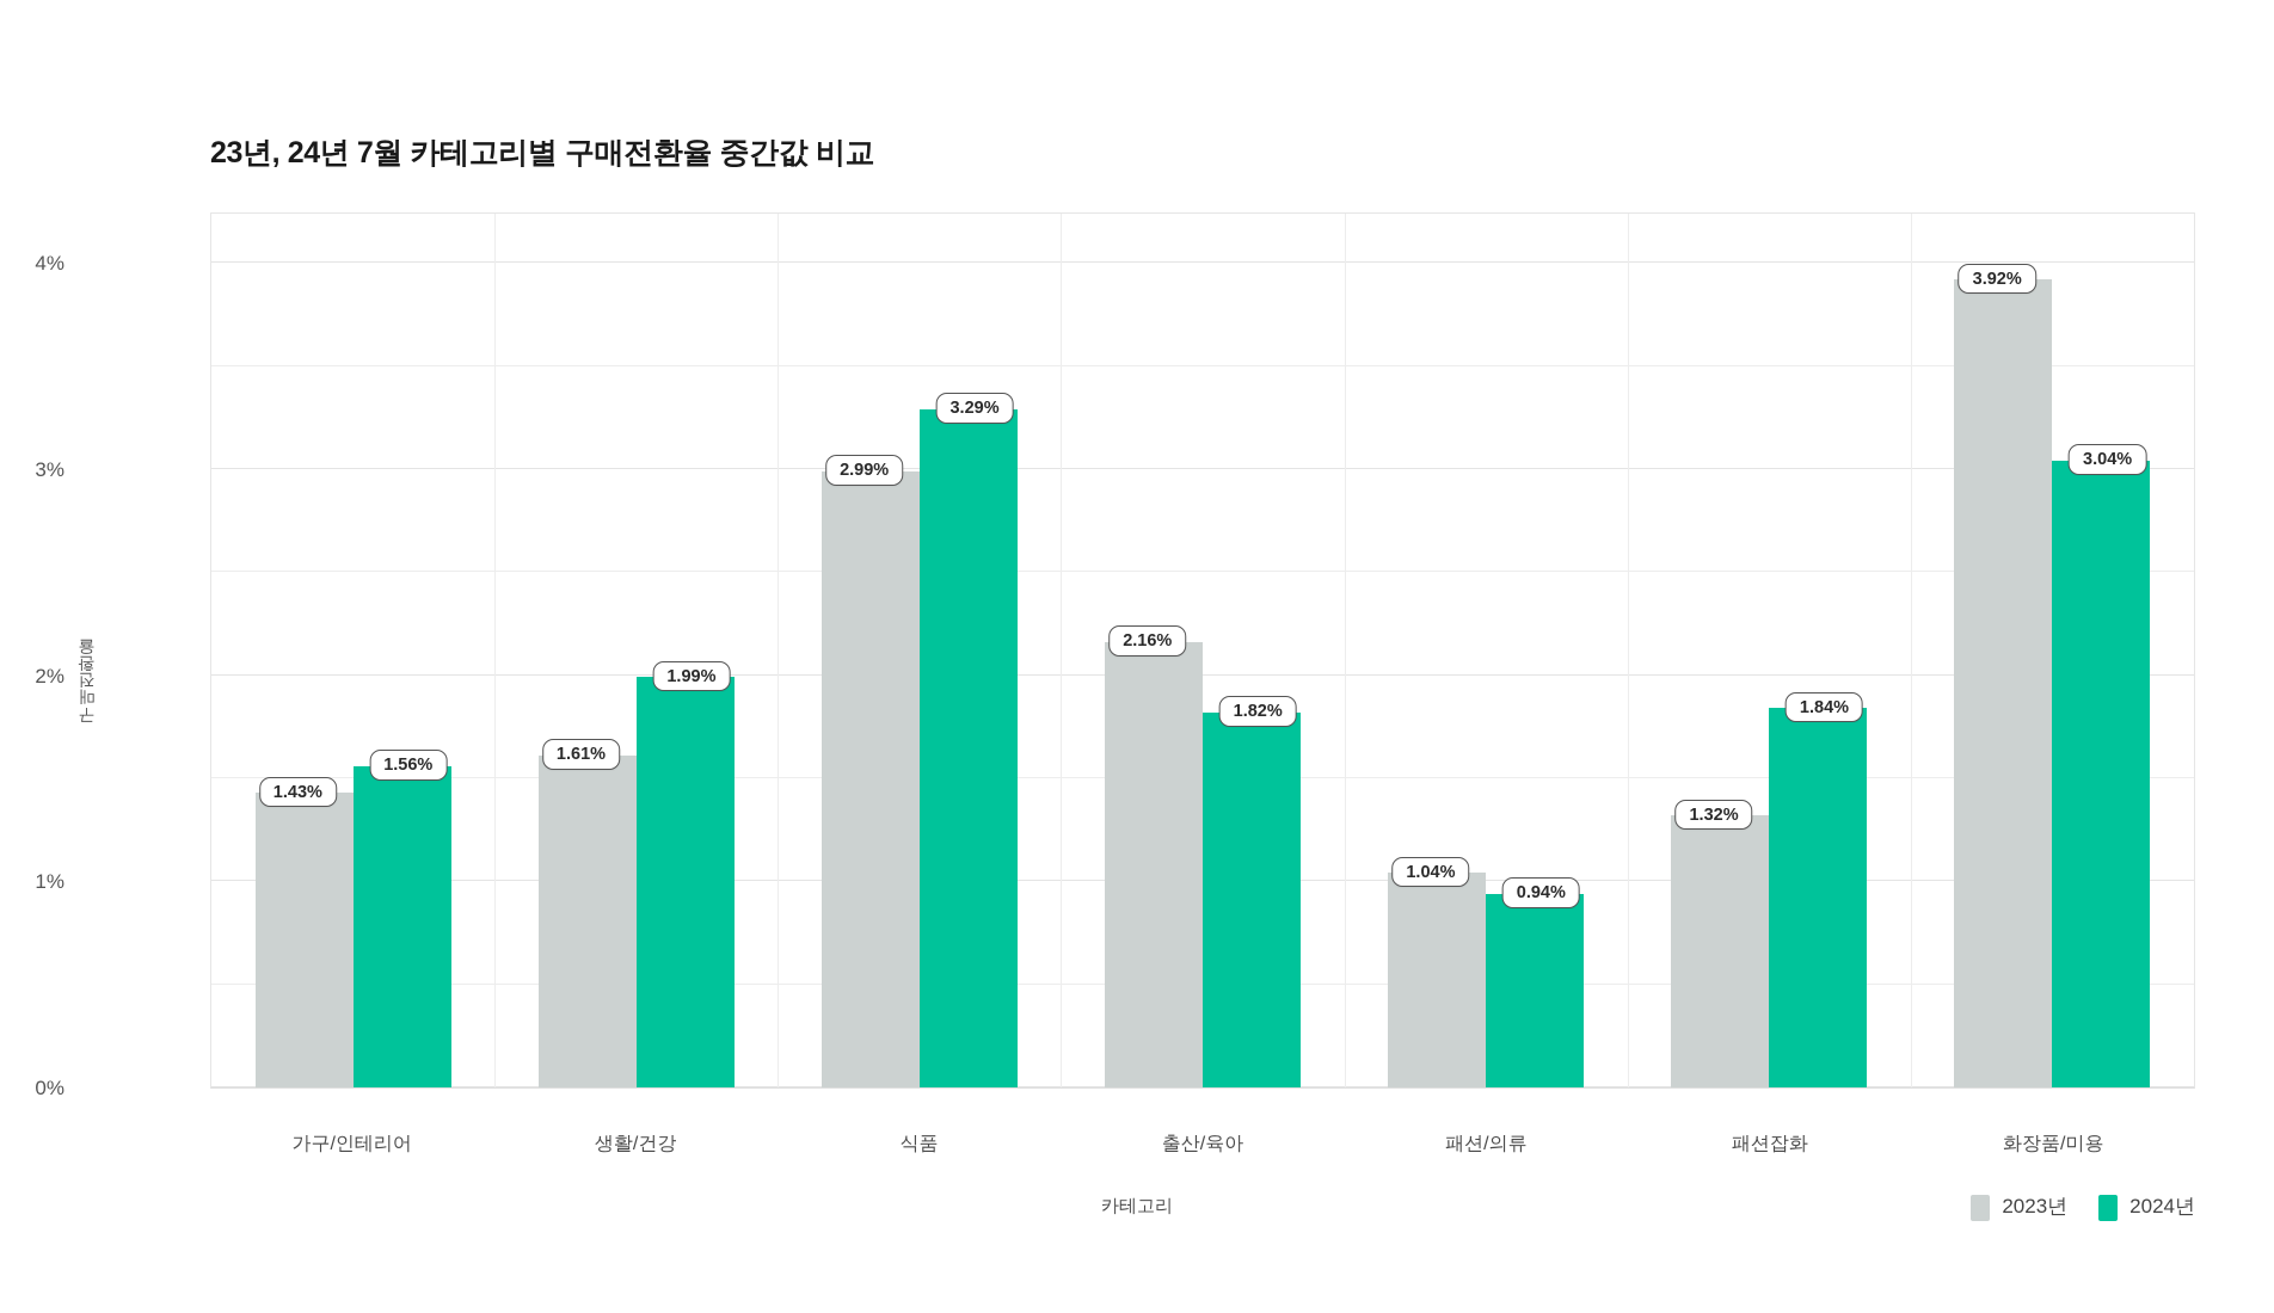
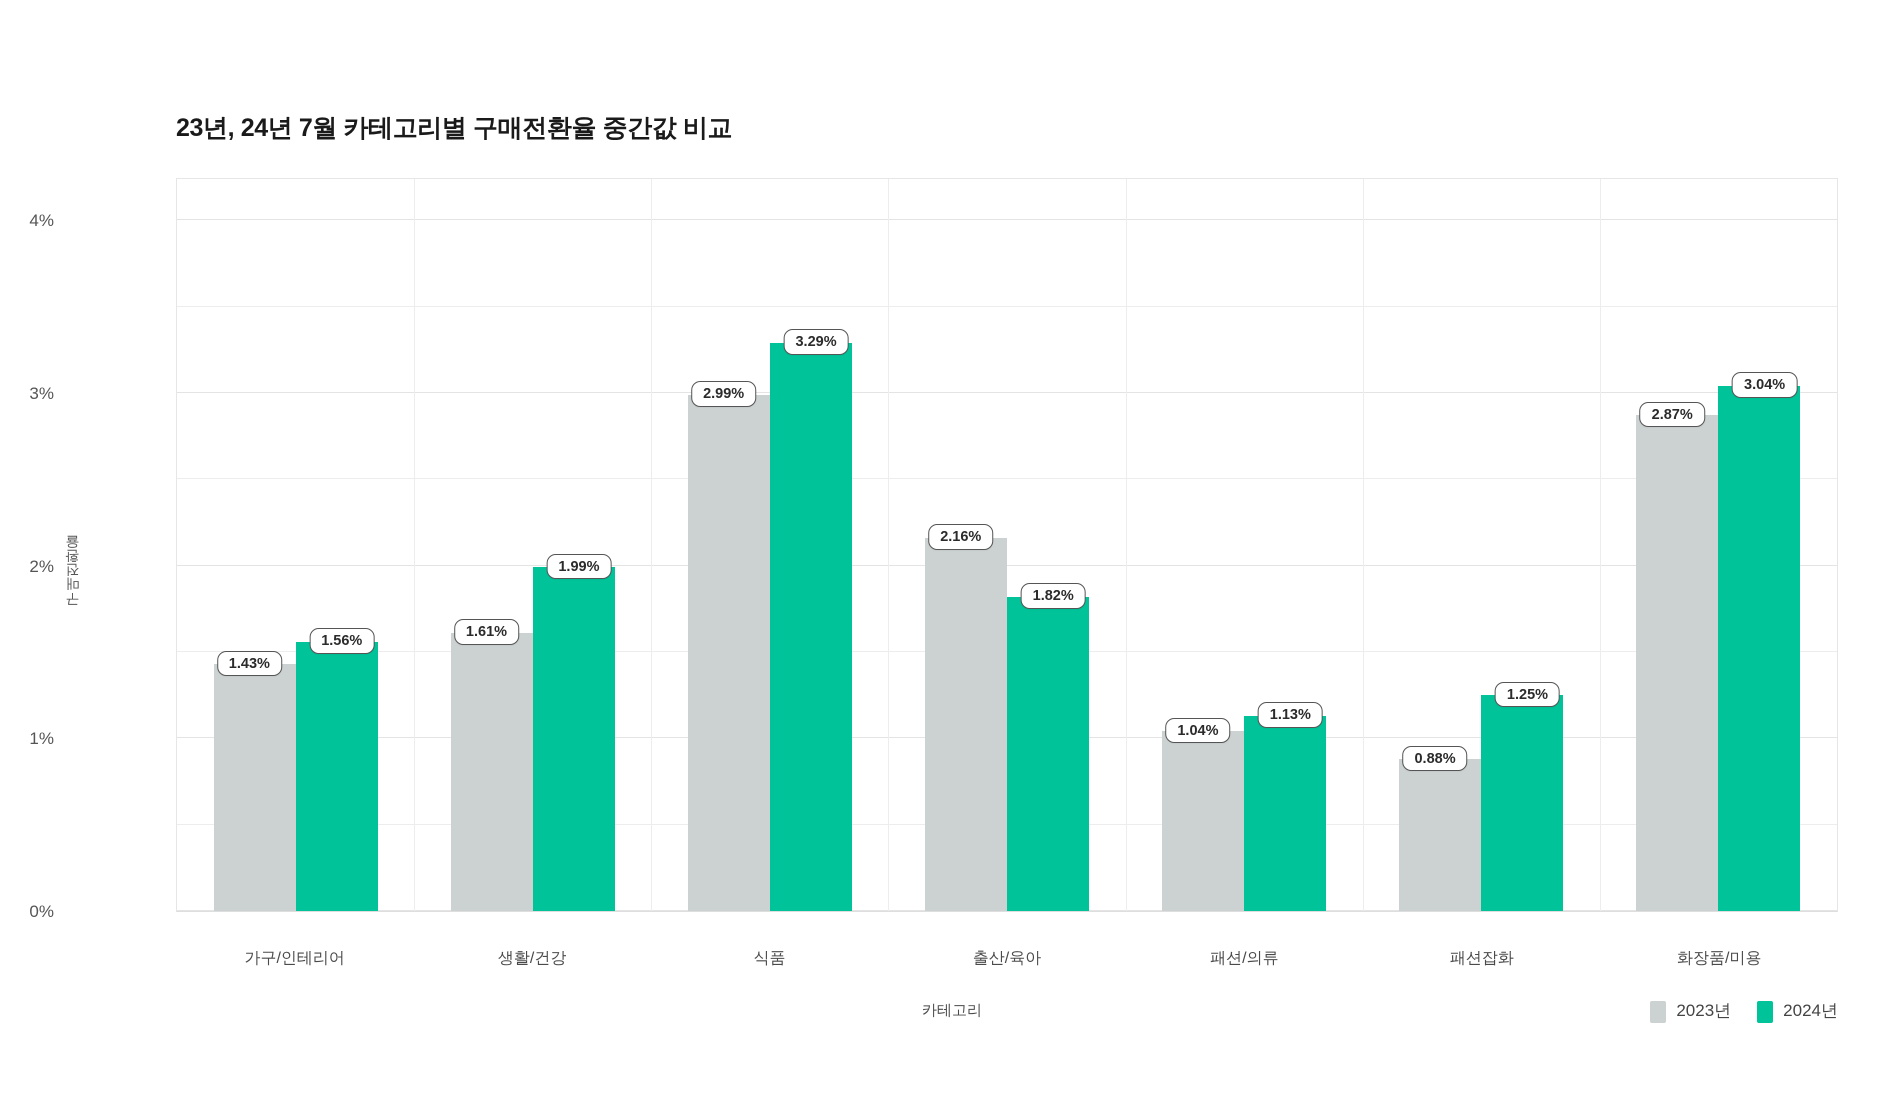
2024년/패션/의류: 0.94% -> 1.13%
2023년/패션잡화: 1.32% -> 0.88%
2024년/패션잡화: 1.84% -> 1.25%
2023년/화장품/미용: 3.92% -> 2.87%
